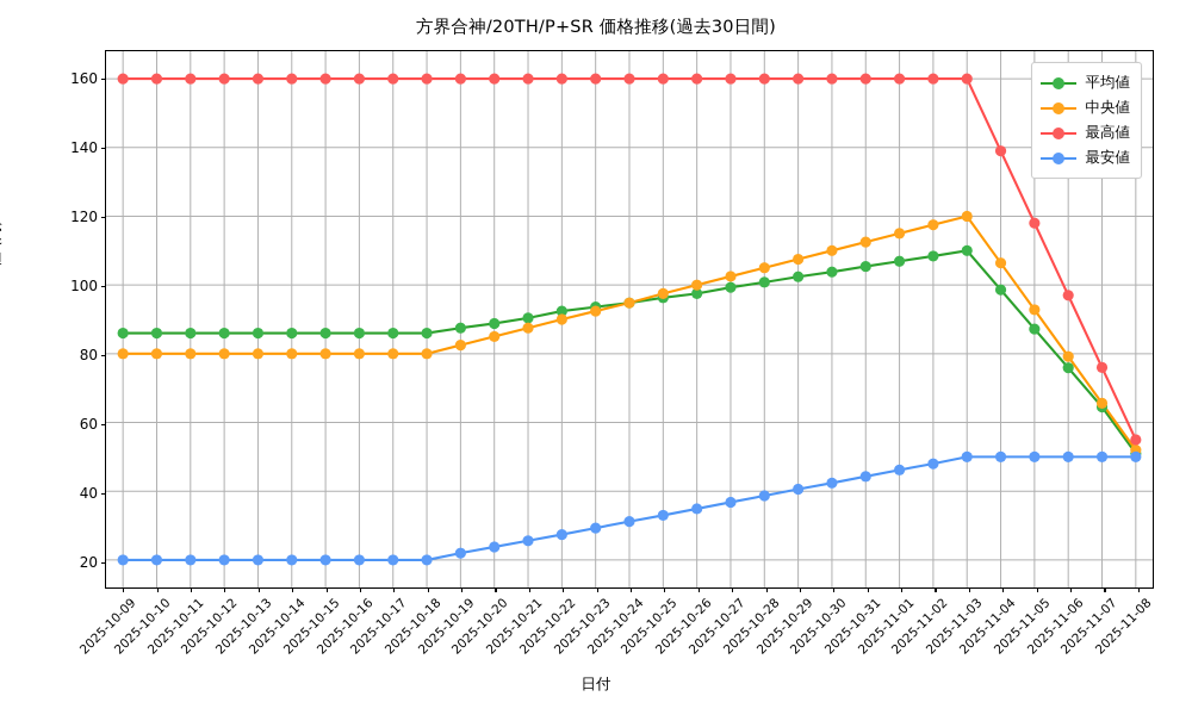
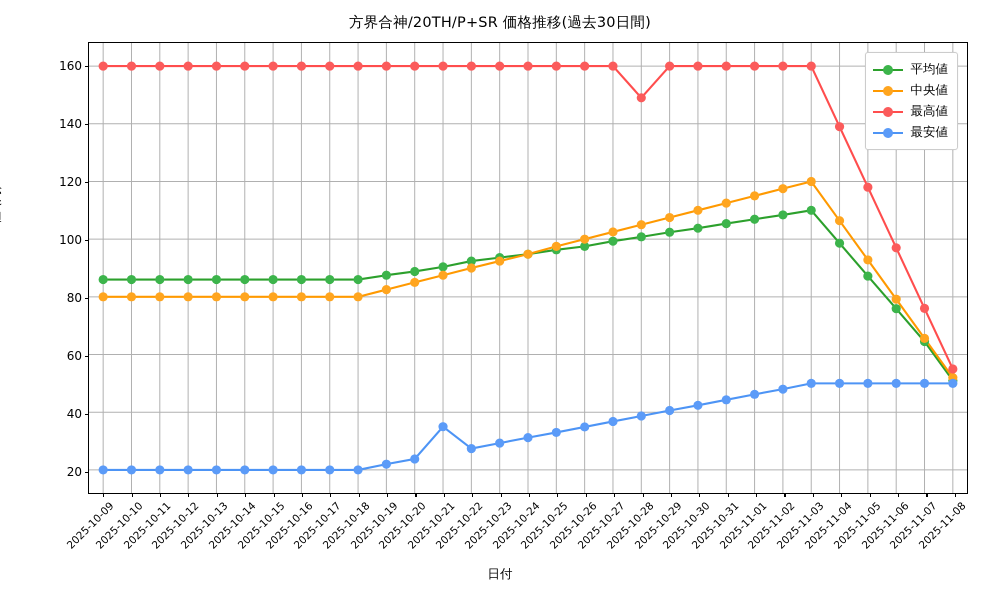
最安値/2025-10-21: 26 -> 35
最高値/2025-10-28: 160 -> 149
